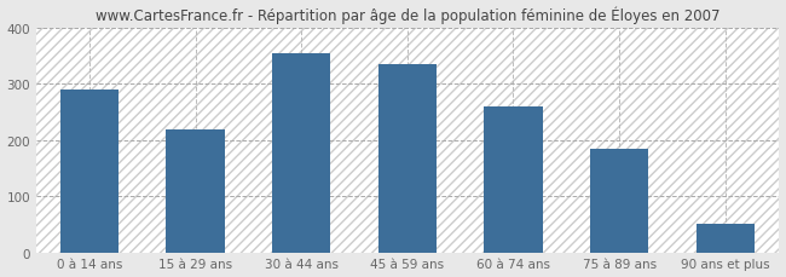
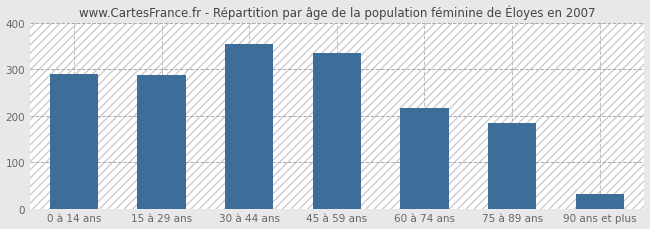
15 à 29 ans: 220 -> 288
60 à 74 ans: 260 -> 216
90 ans et plus: 50 -> 31
